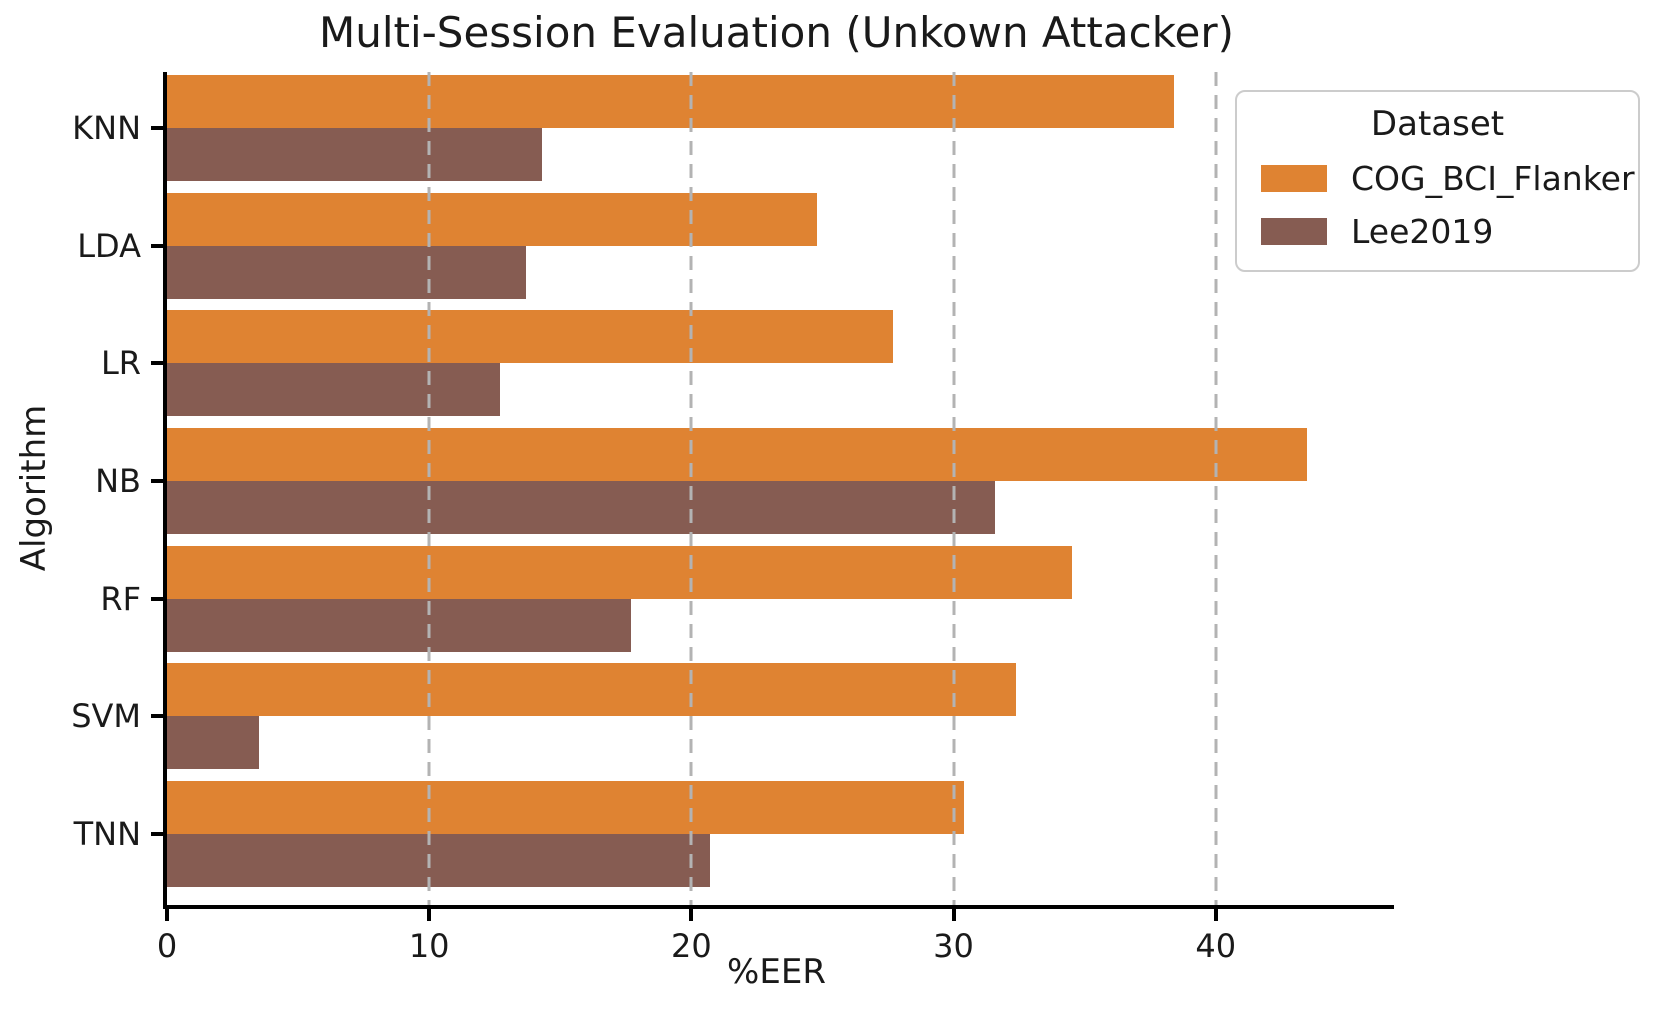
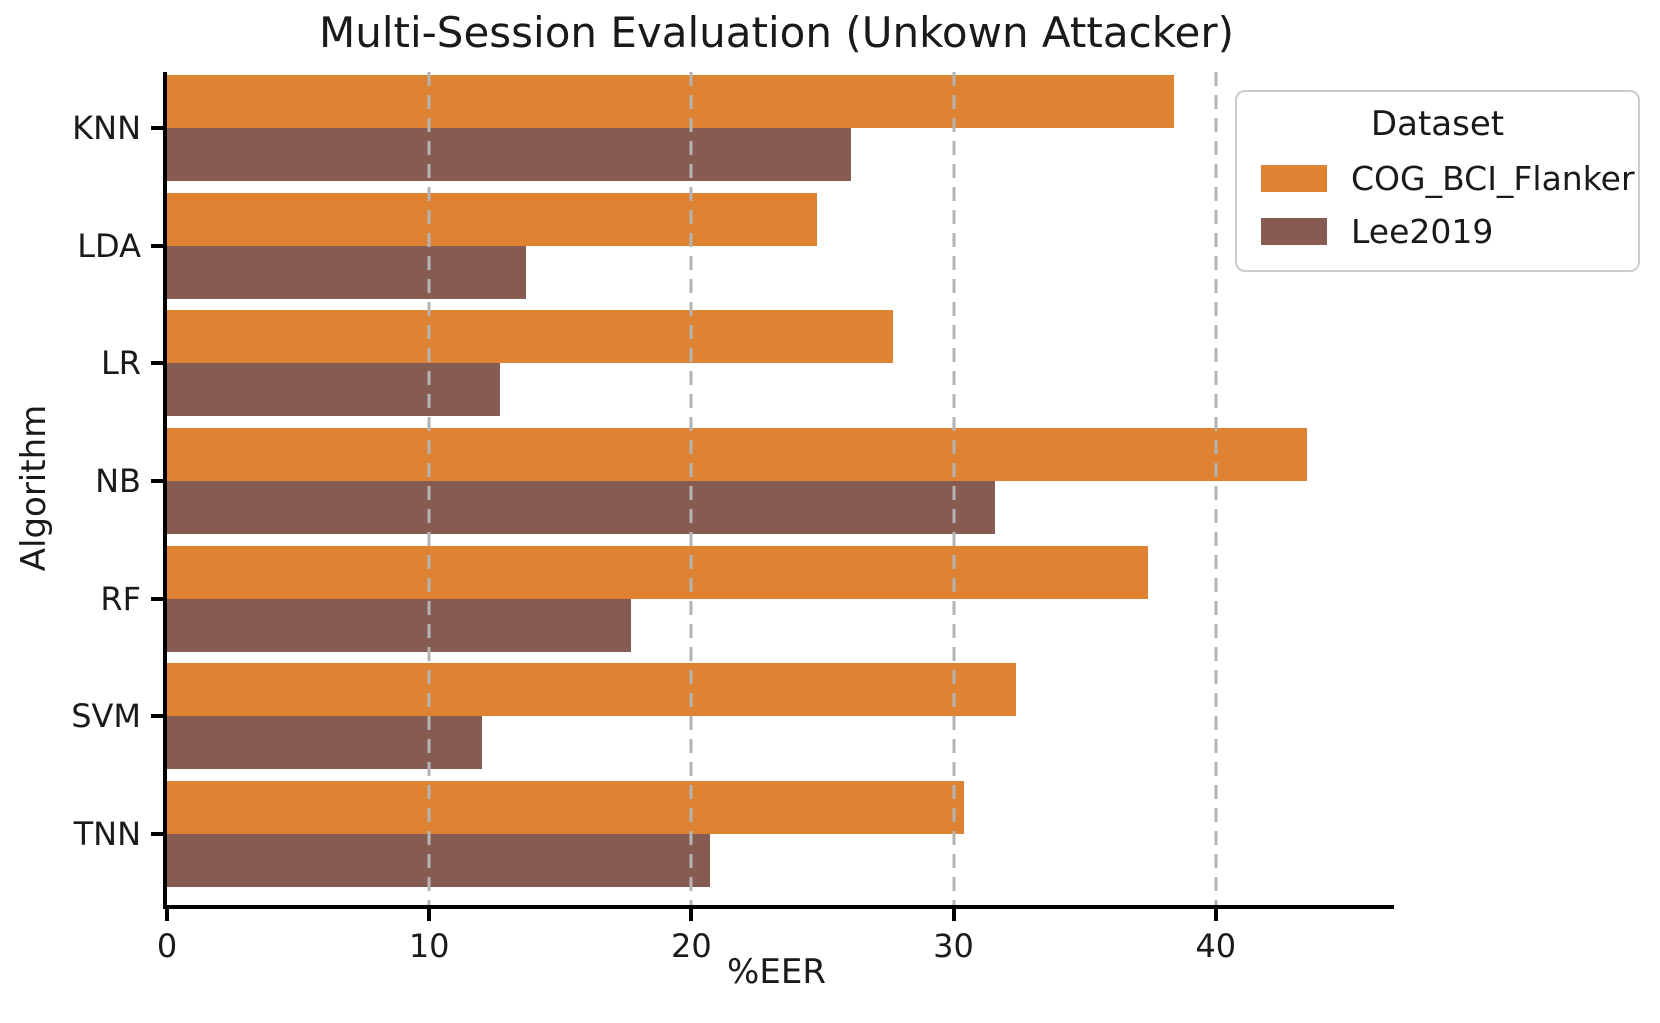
Lee2019/KNN: 14.3 -> 26.1
COG_BCI_Flanker/RF: 34.5 -> 37.4
Lee2019/SVM: 3.5 -> 12.0
